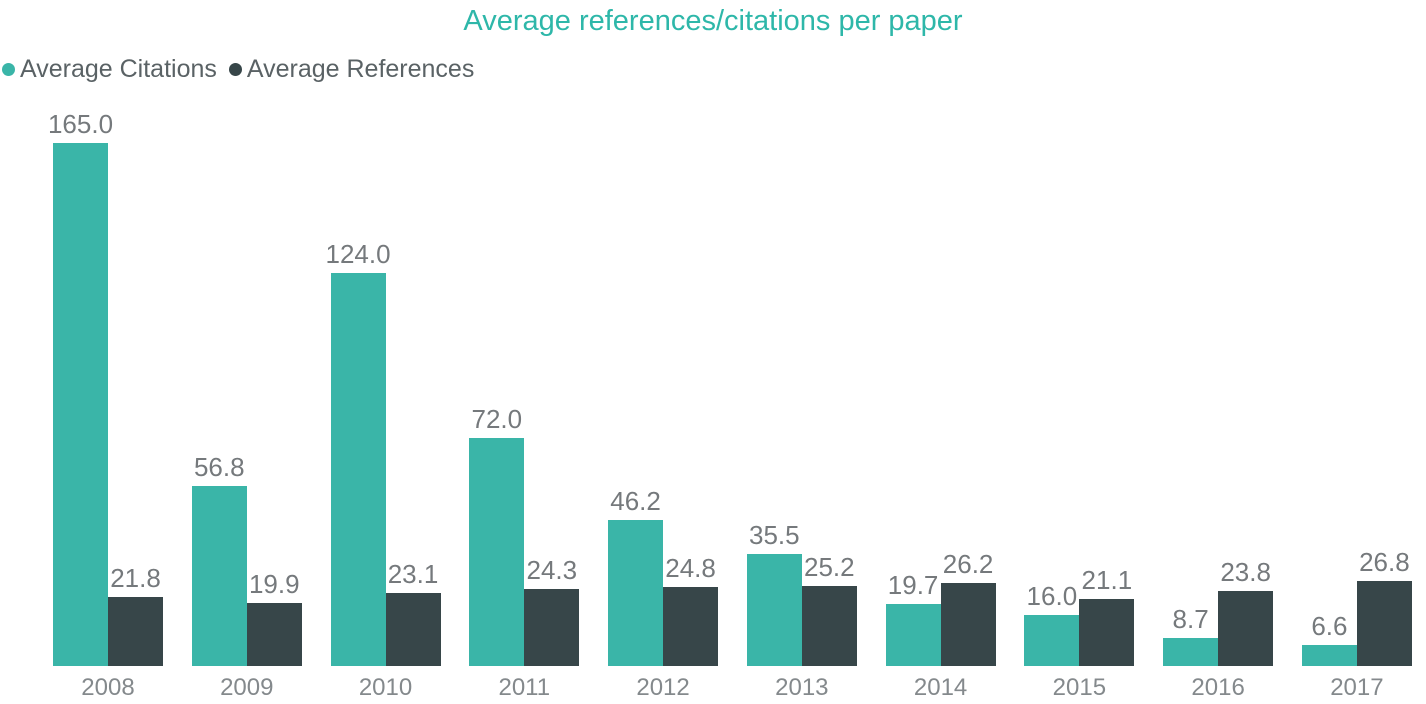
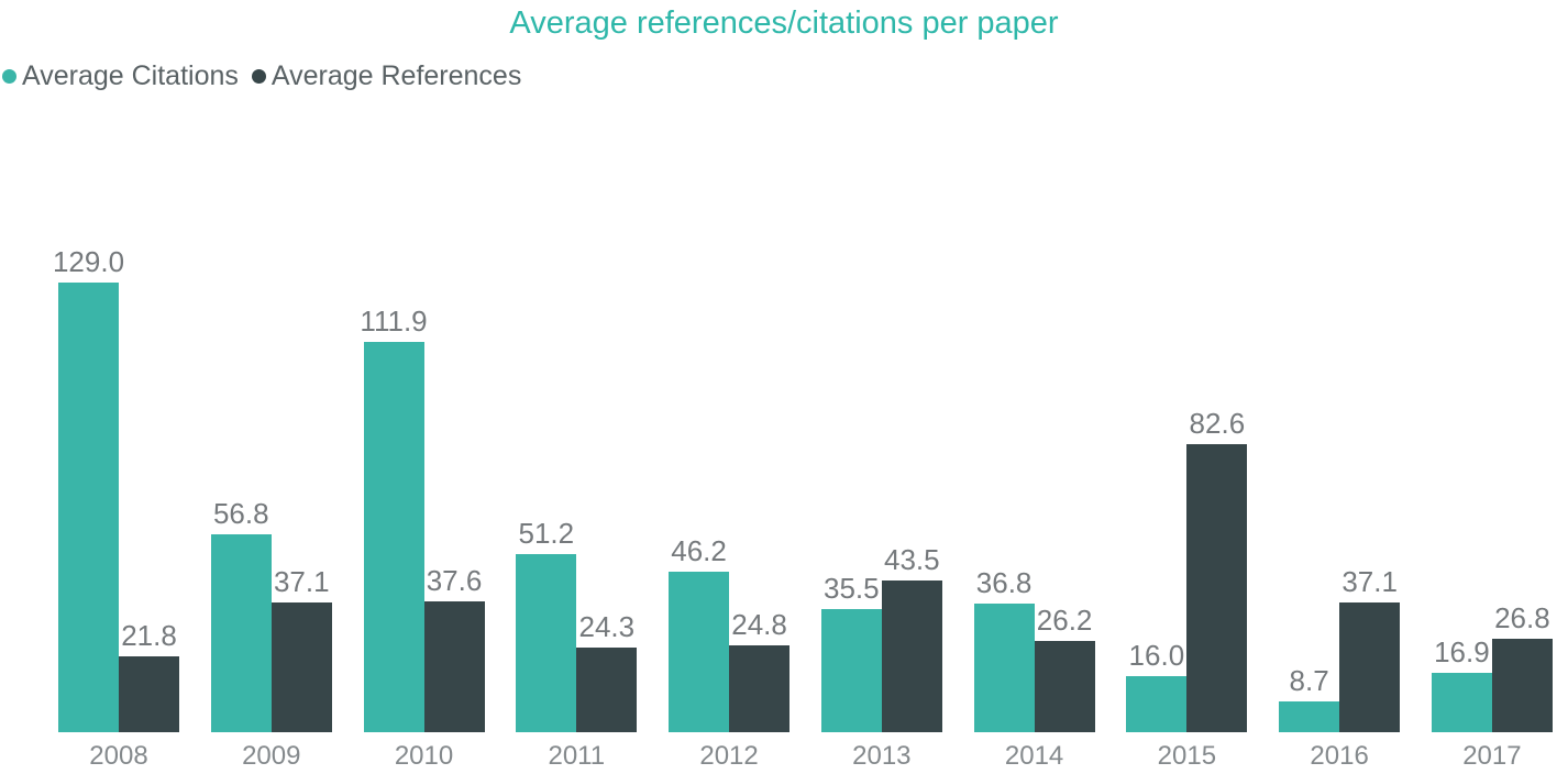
Average Citations/2008: 165.0 -> 129.0
Average References/2009: 19.9 -> 37.1
Average Citations/2010: 124.0 -> 111.9
Average References/2010: 23.1 -> 37.6
Average Citations/2011: 72.0 -> 51.2
Average References/2013: 25.2 -> 43.5
Average Citations/2014: 19.7 -> 36.8
Average References/2015: 21.1 -> 82.6
Average References/2016: 23.8 -> 37.1
Average Citations/2017: 6.6 -> 16.9
